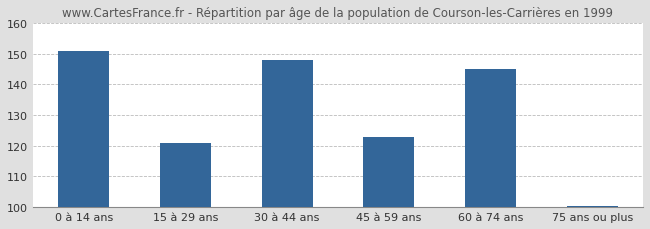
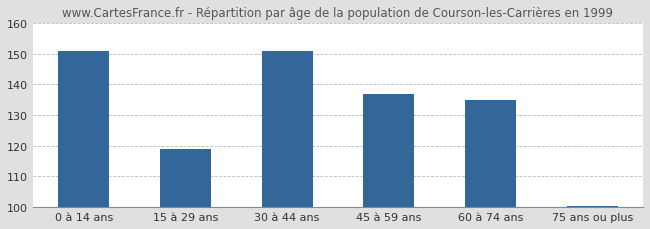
15 à 29 ans: 121.0 -> 119.0
30 à 44 ans: 148.0 -> 151.0
45 à 59 ans: 123.0 -> 137.0
60 à 74 ans: 145.0 -> 135.0
